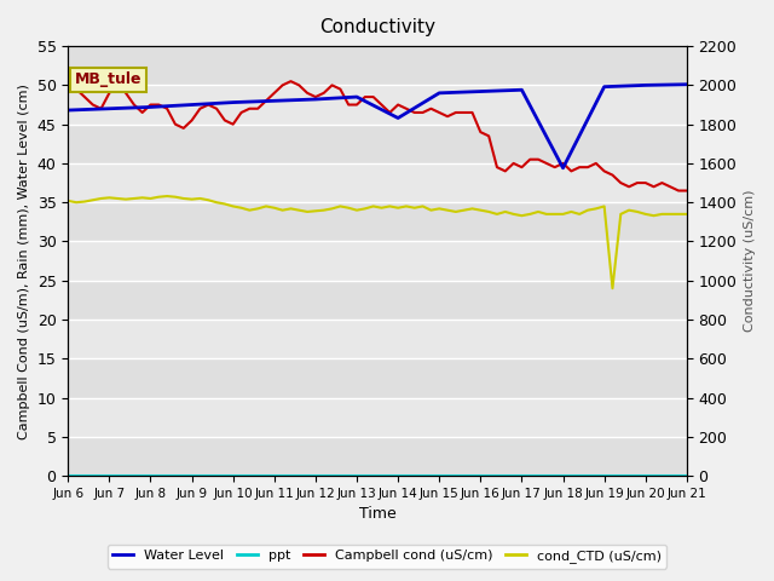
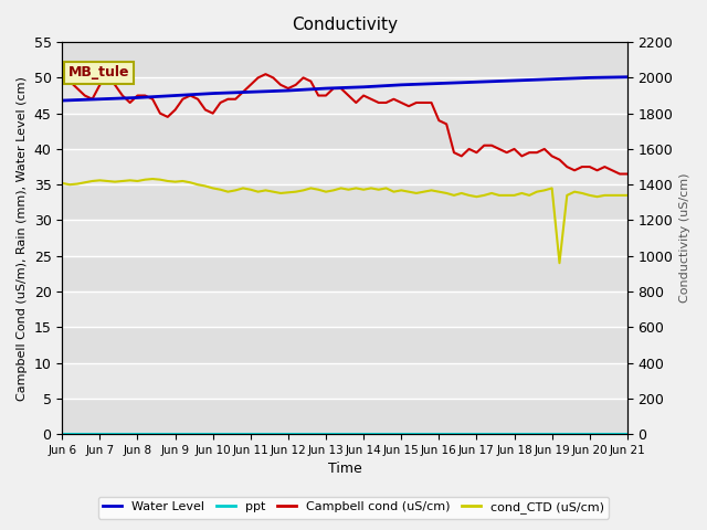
Water Level/Jun 14: 45.8 -> 48.7
Water Level/Jun 18: 39.4 -> 49.6
